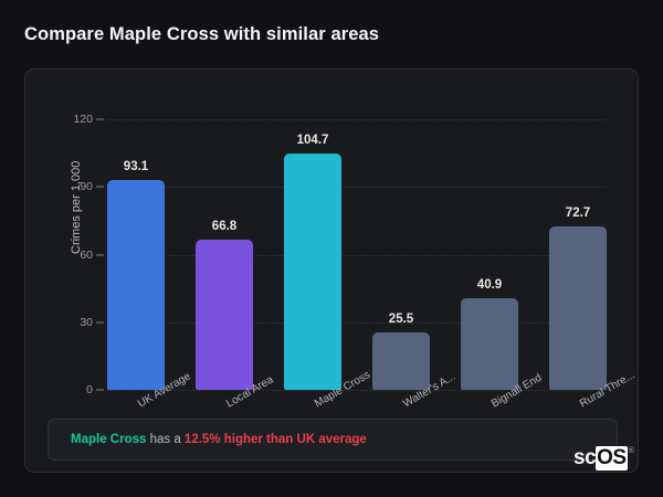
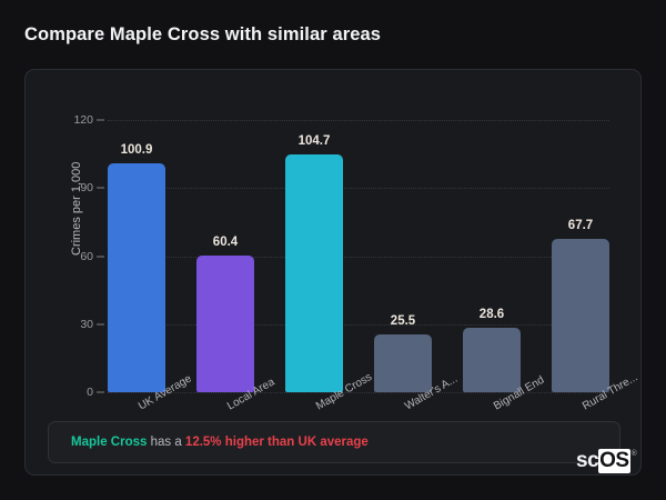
UK Average: 93.1 -> 100.9
Local Area: 66.8 -> 60.4
Bignall End: 40.9 -> 28.6
Rural Thre...: 72.7 -> 67.7
